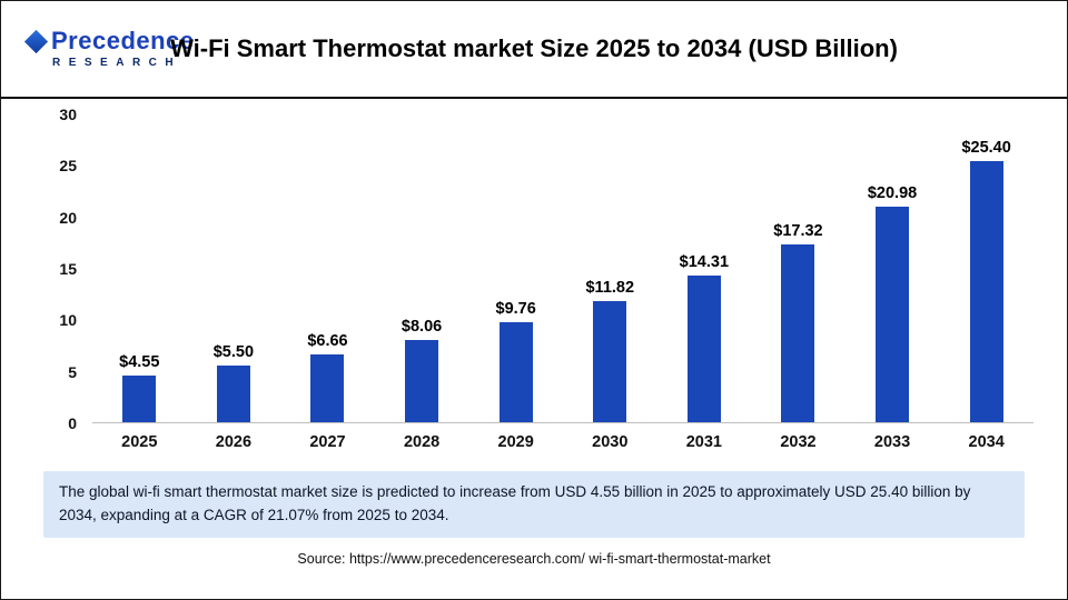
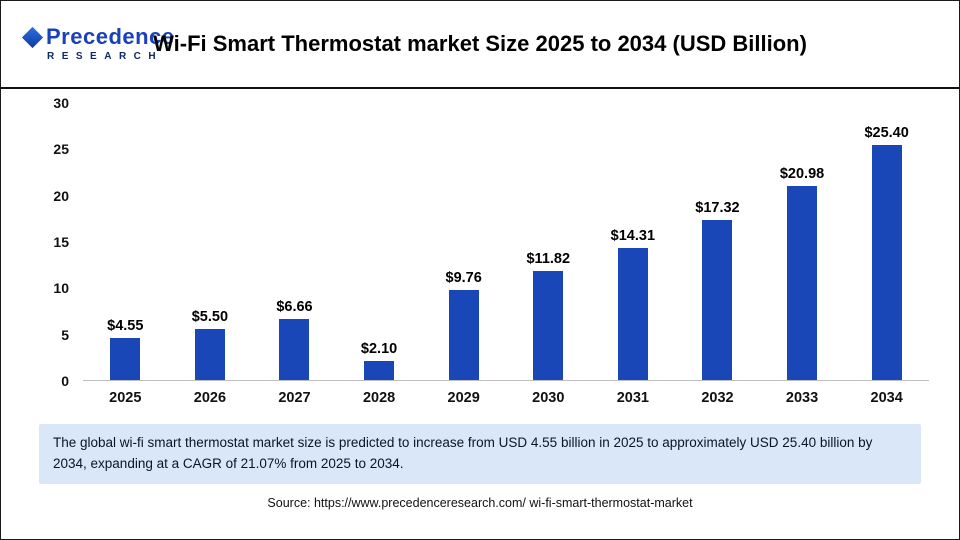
2028: $8.06 -> $2.10
